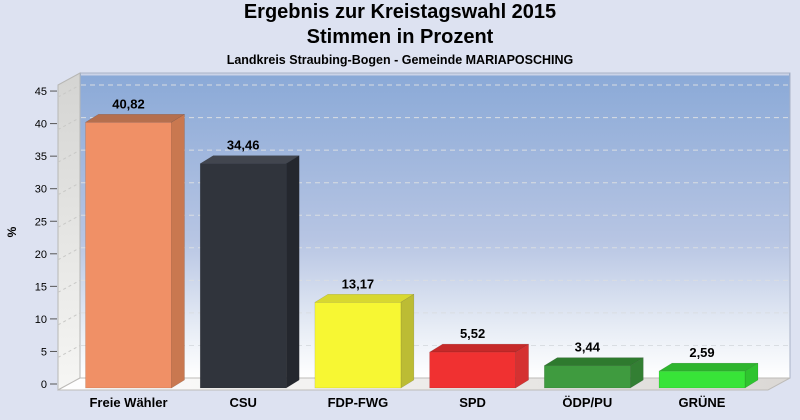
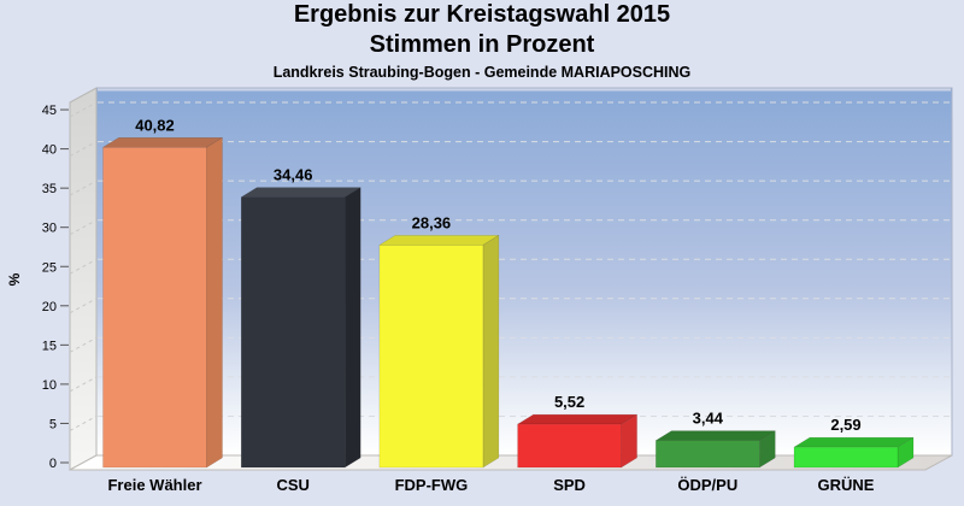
FDP-FWG: 13,17 -> 28,36
